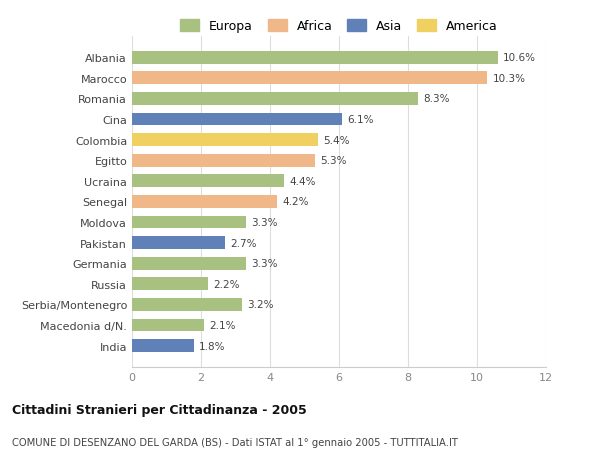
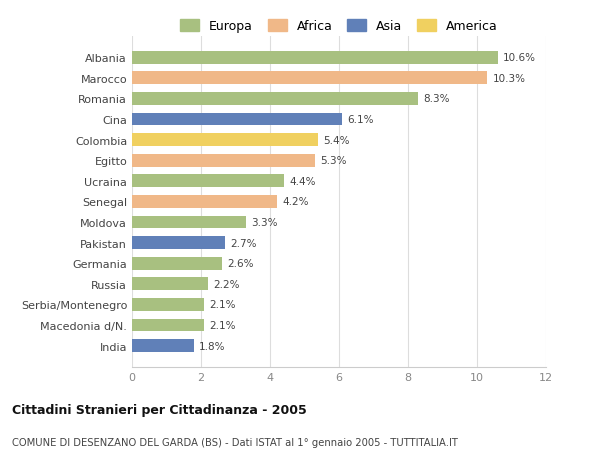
Germania: 3.3% -> 2.6%
Serbia/Montenegro: 3.2% -> 2.1%
